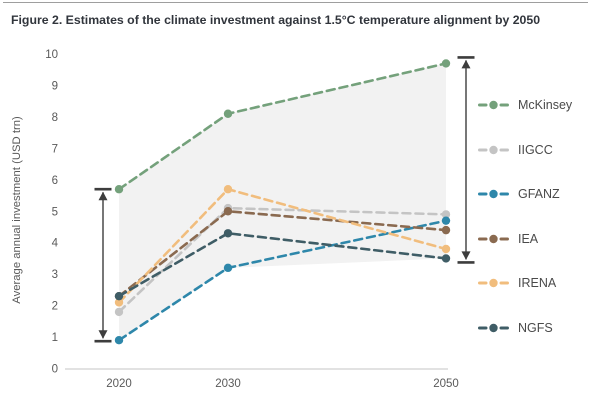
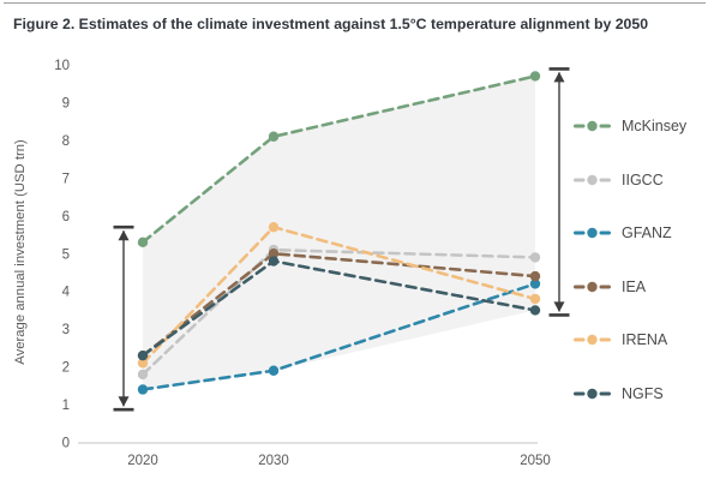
McKinsey/2020: 5.7 -> 5.3
GFANZ/2020: 0.9 -> 1.4
GFANZ/2030: 3.2 -> 1.9
NGFS/2030: 4.3 -> 4.8
GFANZ/2050: 4.7 -> 4.2
